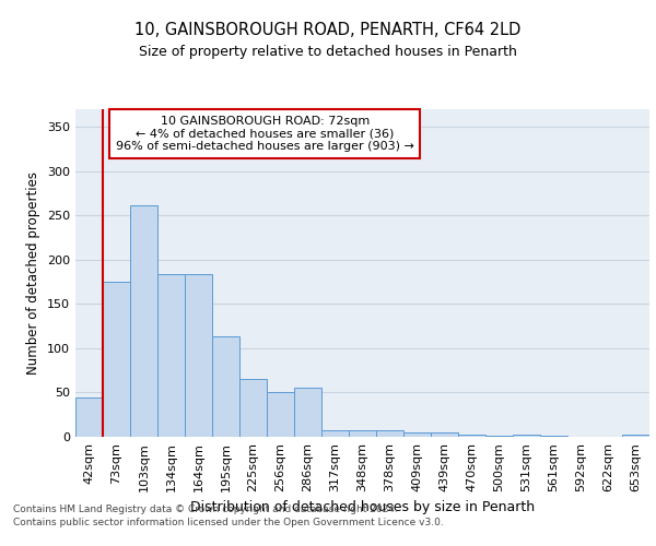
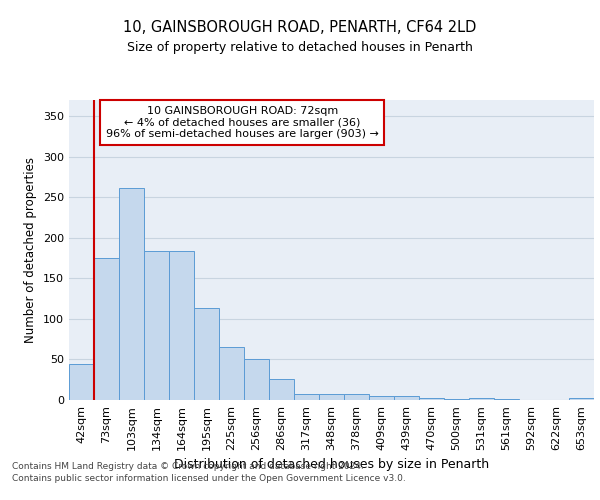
286sqm: 56 -> 26
